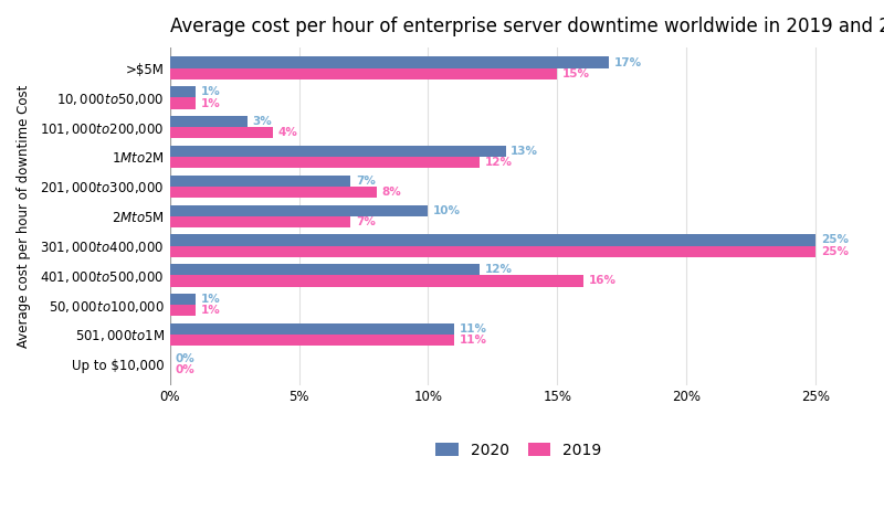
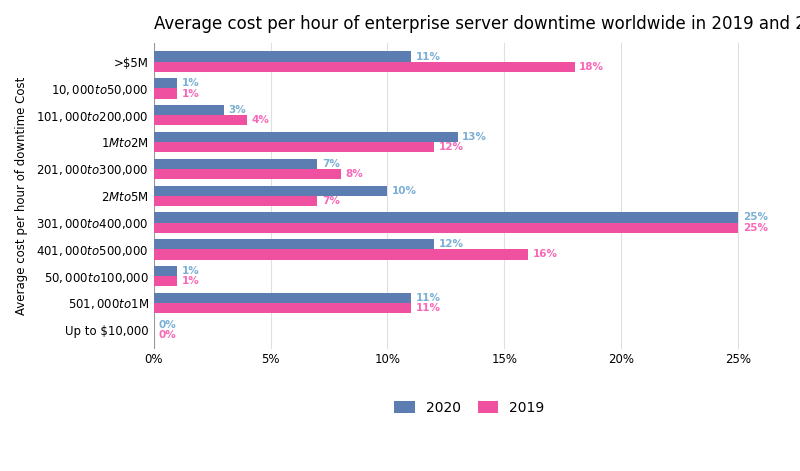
2020/>$5M: 17% -> 11%
2019/>$5M: 15% -> 18%
